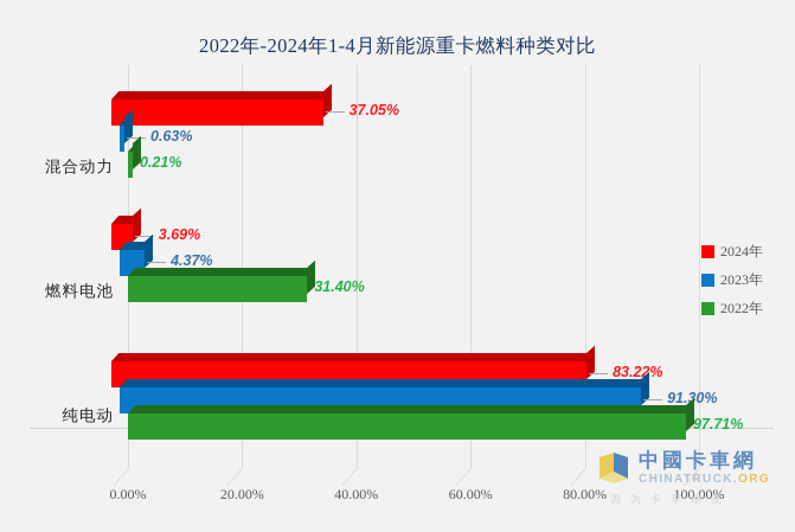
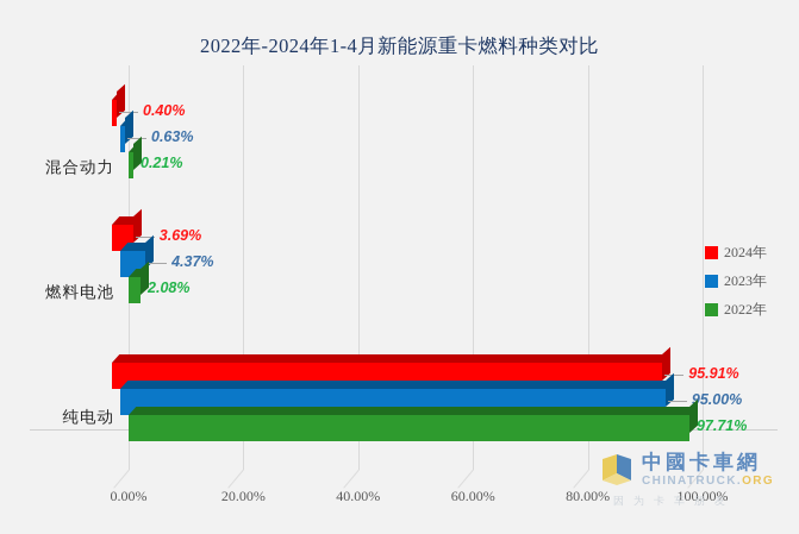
2024年/混合动力: 37.05% -> 0.40%
2022年/燃料电池: 31.40% -> 2.08%
2024年/纯电动: 83.22% -> 95.91%
2023年/纯电动: 91.30% -> 95.00%
